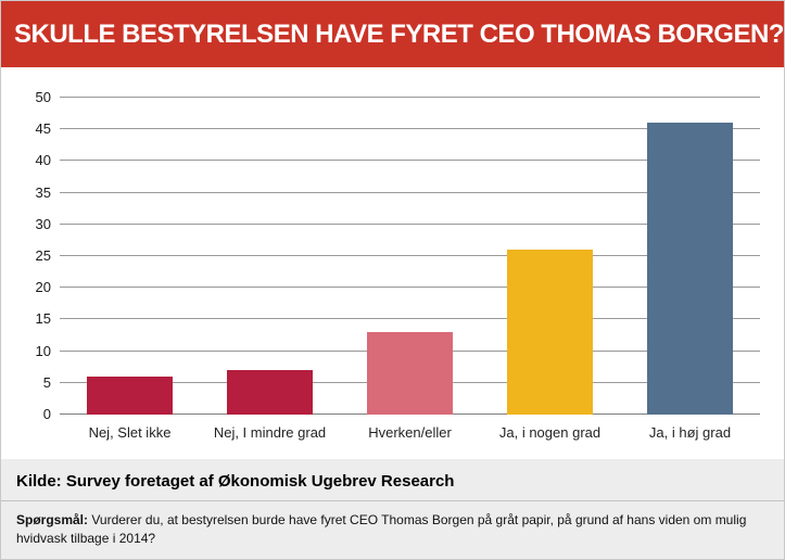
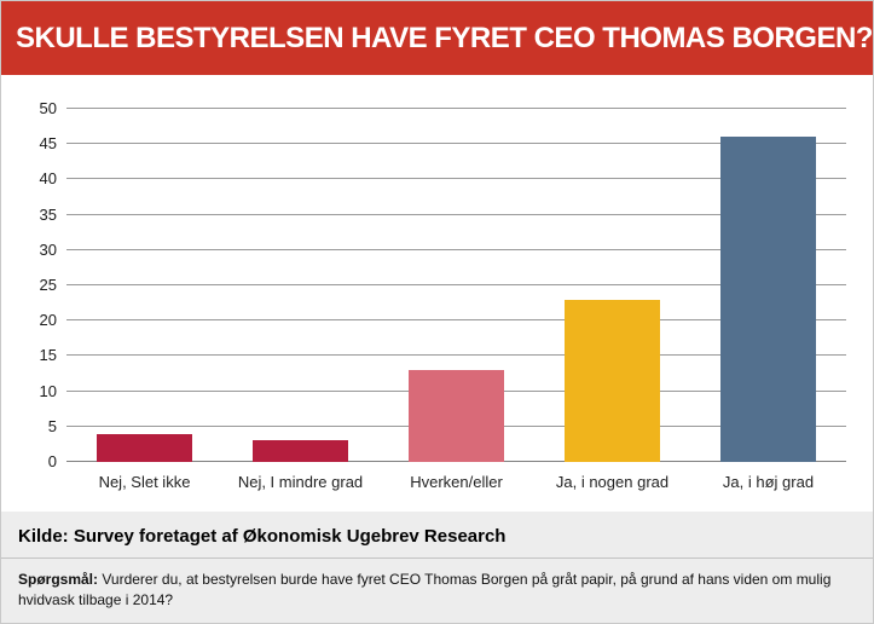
Nej, Slet ikke: 6 -> 4
Nej, I mindre grad: 7 -> 3
Ja, i nogen grad: 26 -> 23
